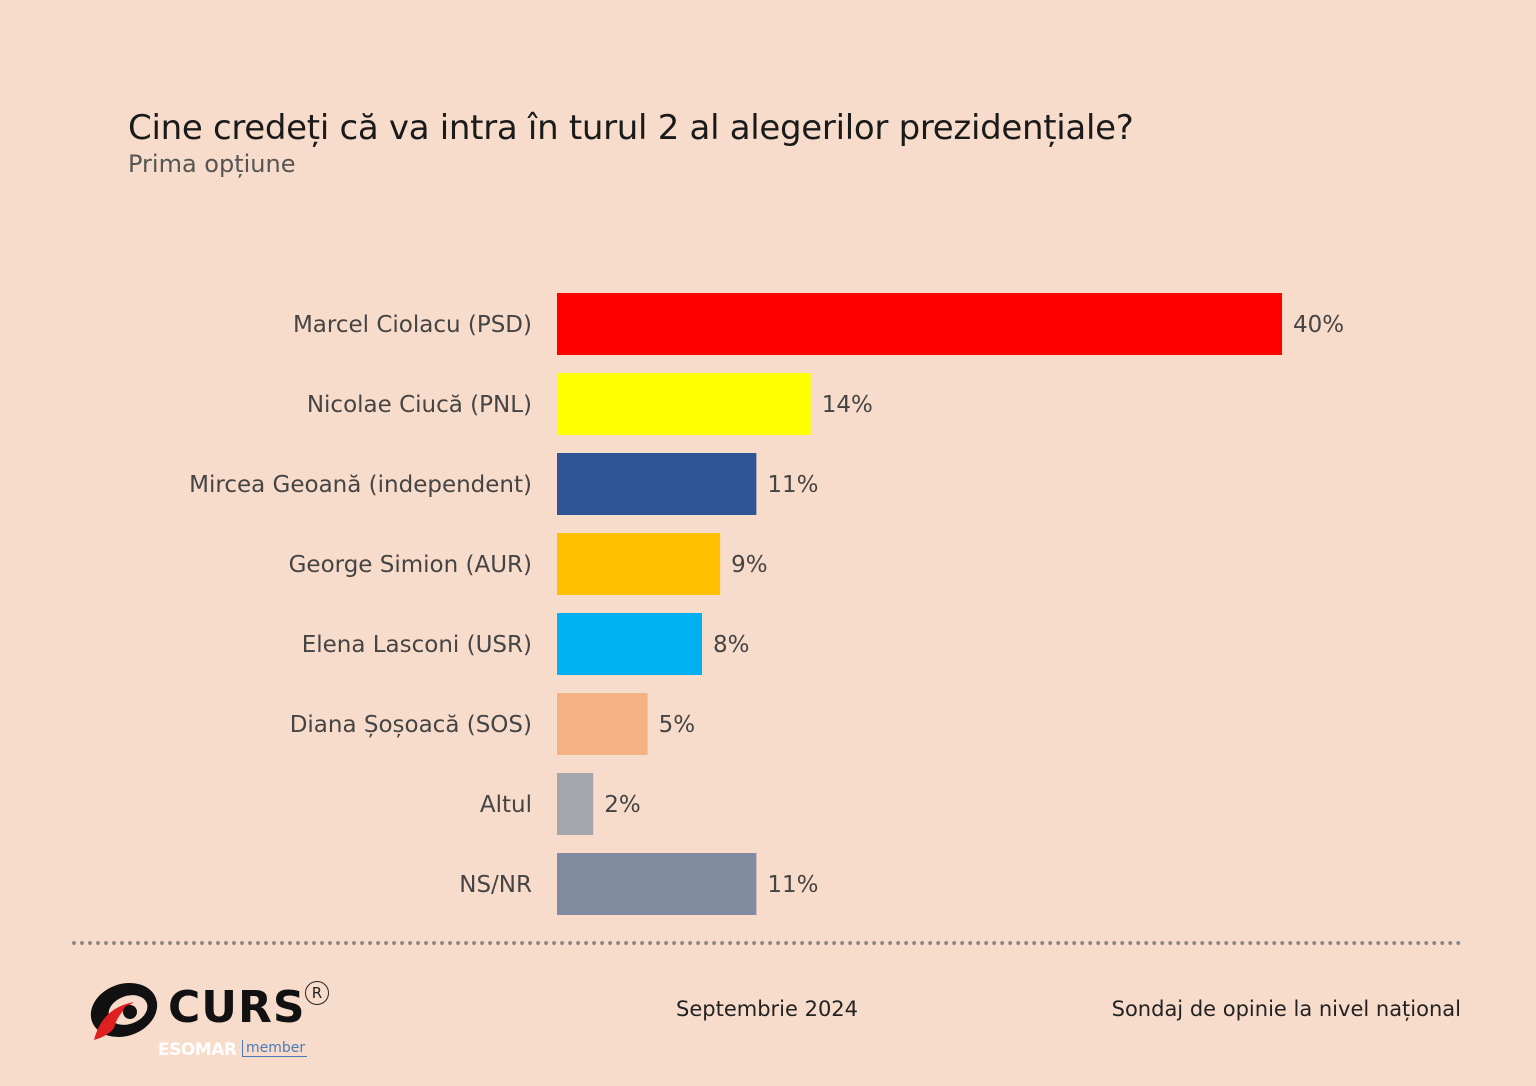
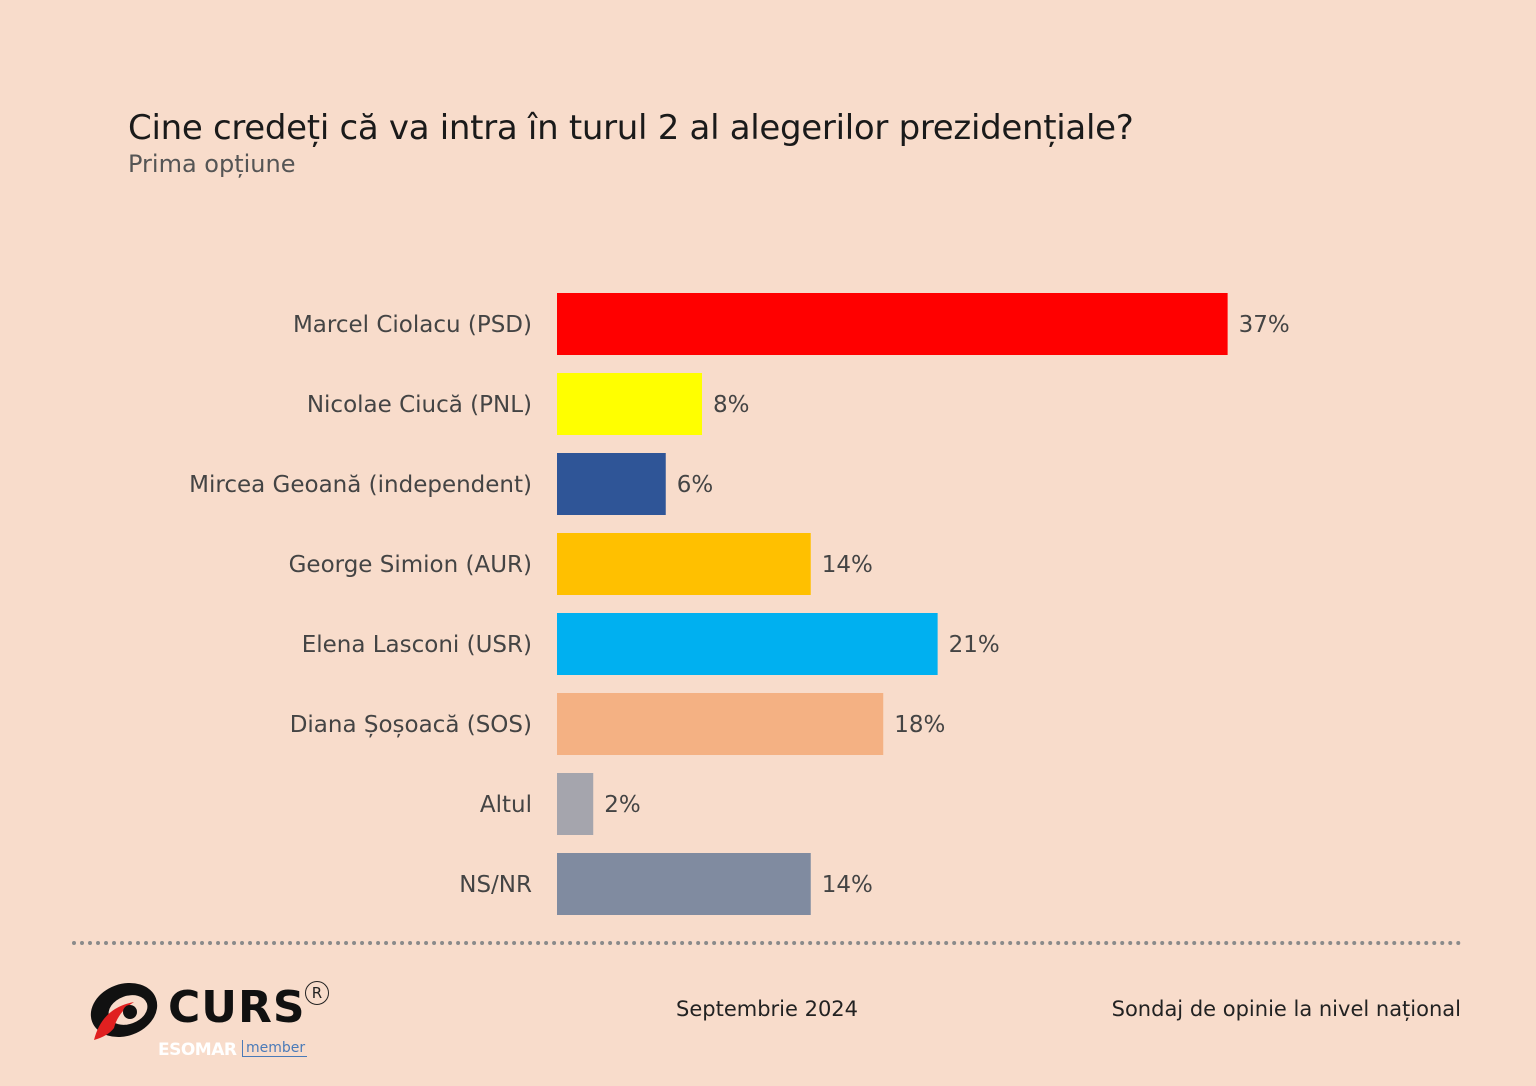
Marcel Ciolacu (PSD): 40% -> 37%
Nicolae Ciucă (PNL): 14% -> 8%
Mircea Geoană (independent): 11% -> 6%
George Simion (AUR): 9% -> 14%
Elena Lasconi (USR): 8% -> 21%
Diana Șoșoacă (SOS): 5% -> 18%
NS/NR: 11% -> 14%
